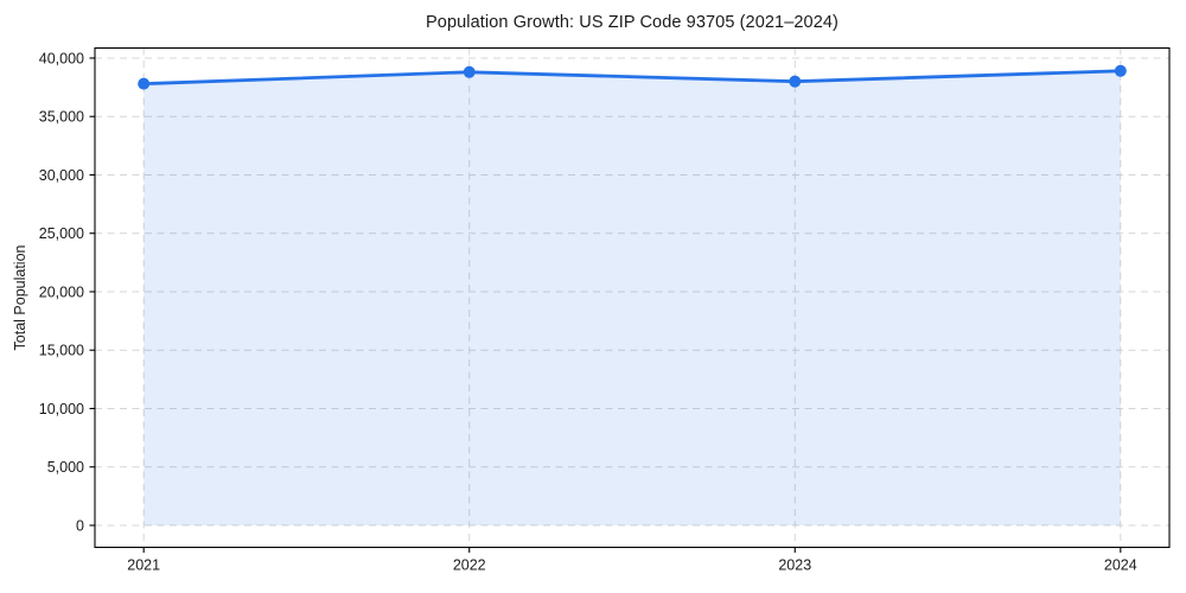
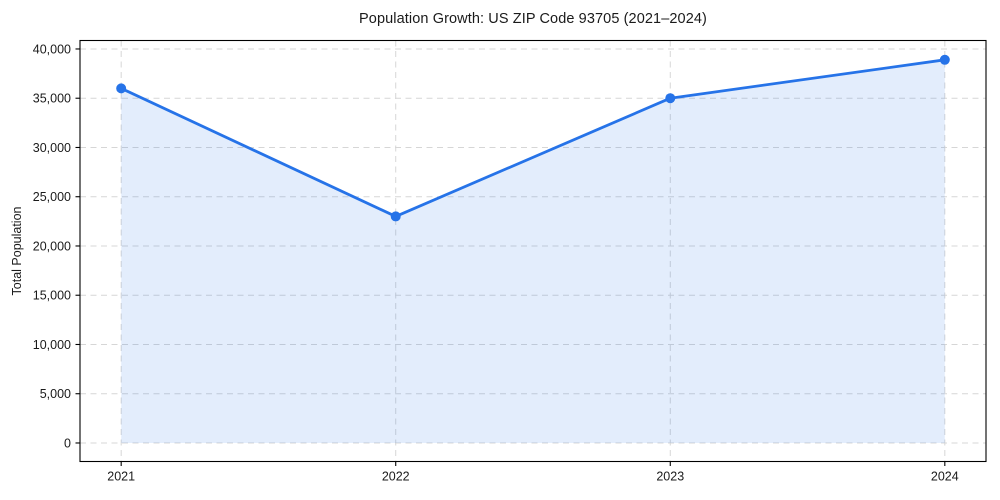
2021: 38000 -> 36000
2022: 39000 -> 23000
2023: 38000 -> 35000
